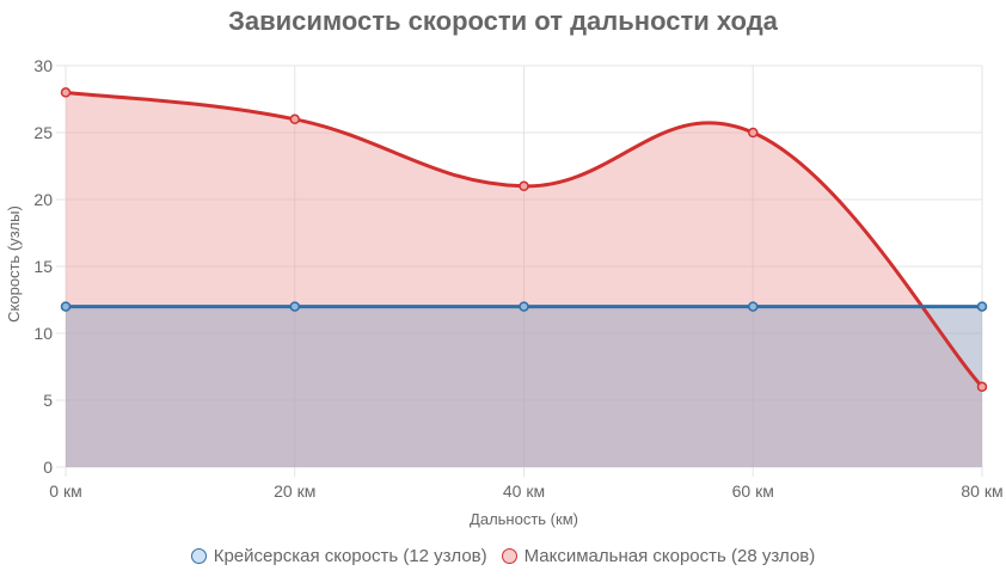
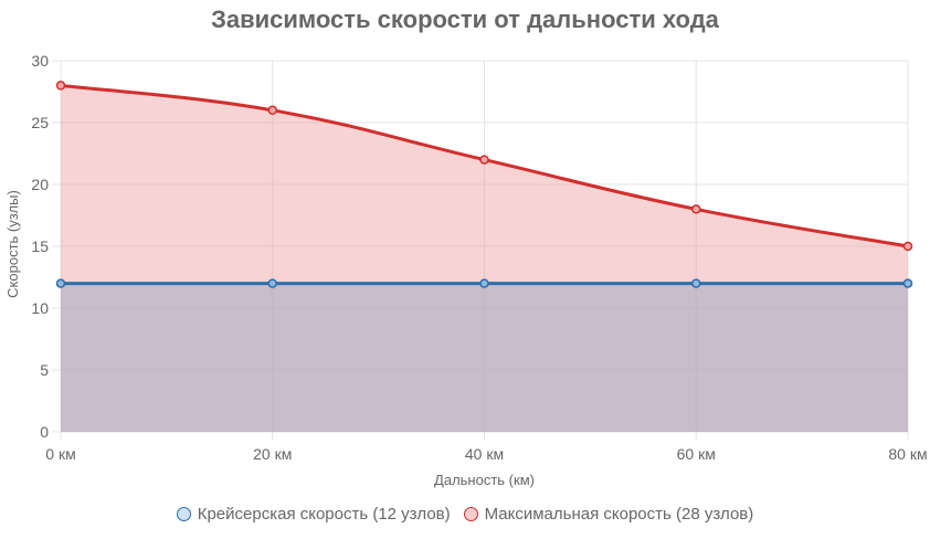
Максимальная скорость (28 узлов)/40 км: 21 -> 22
Максимальная скорость (28 узлов)/60 км: 25 -> 18
Максимальная скорость (28 узлов)/80 км: 6 -> 15
